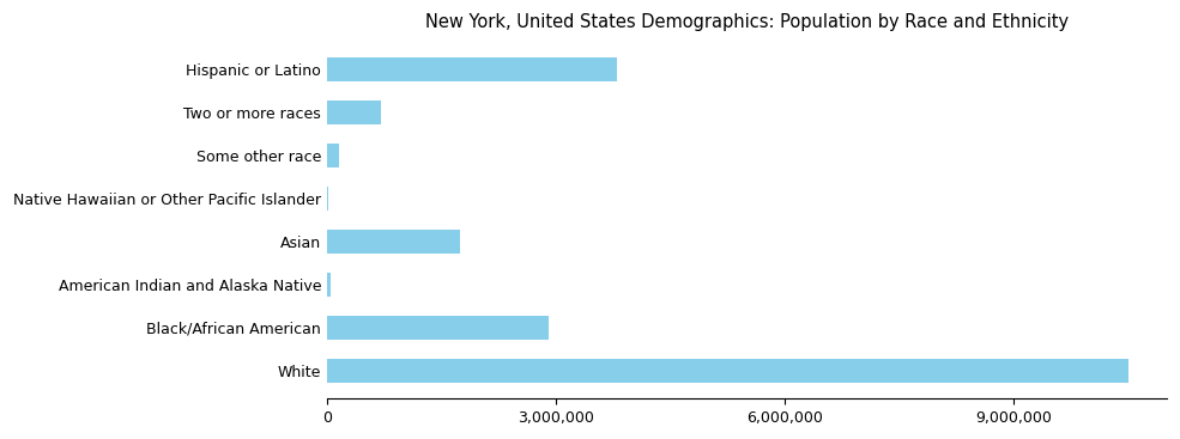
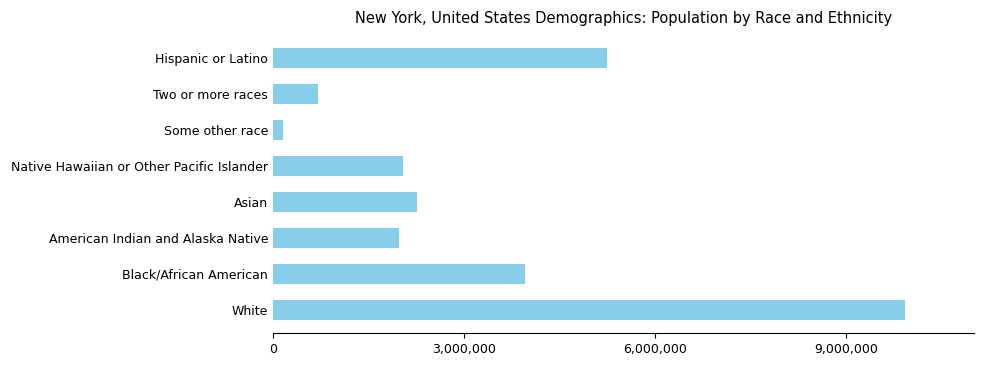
Hispanic or Latino: 3,800,000 -> 5,240,000
Native Hawaiian or Other Pacific Islander: 20,000 -> 2,040,000
Asian: 1,750,000 -> 2,260,000
American Indian and Alaska Native: 40,000 -> 1,980,000
Black/African American: 2,900,000 -> 3,960,000
White: 10,500,000 -> 9,920,000
